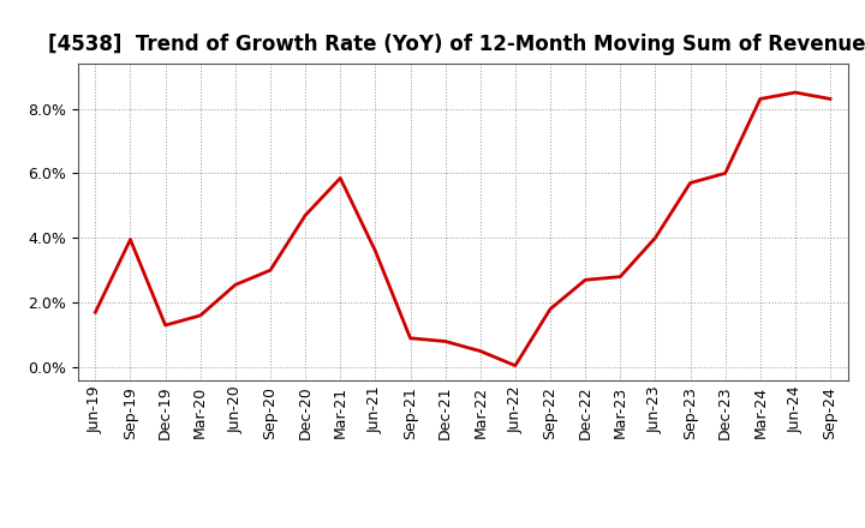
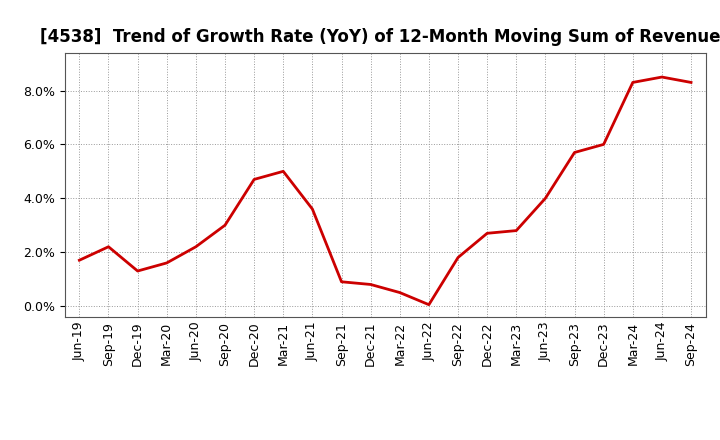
Sep-19: 3.95% -> 2.20%
Jun-20: 2.55% -> 2.20%
Mar-21: 5.85% -> 5.00%
